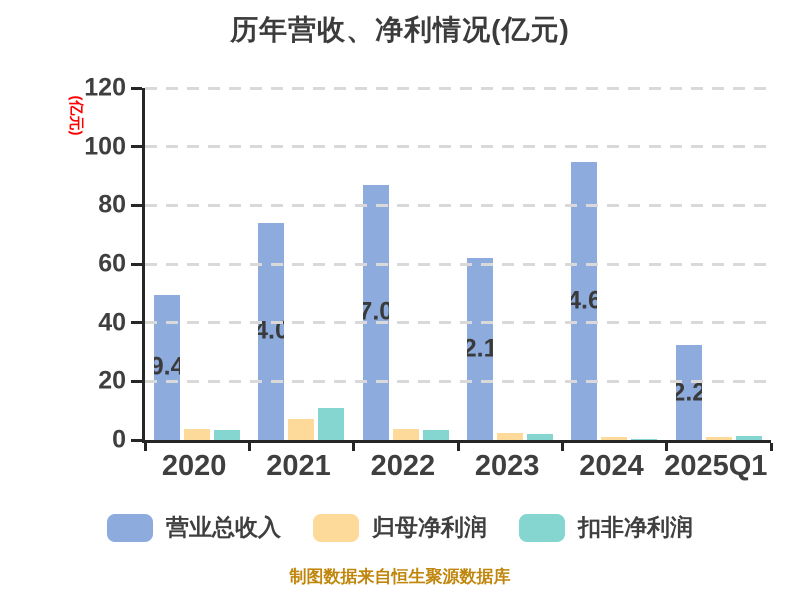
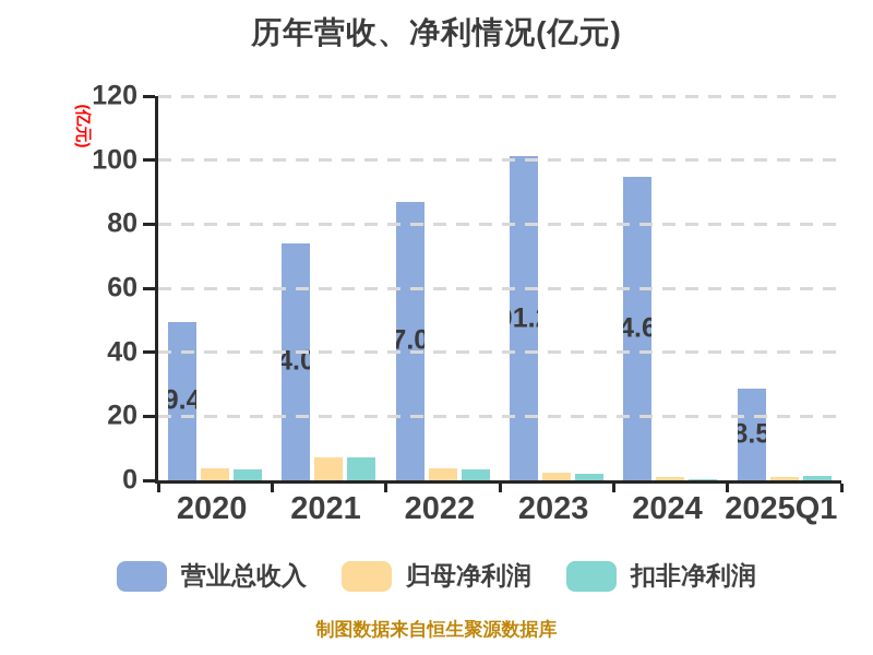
扣非净利润/2021: 11 -> 7
营业总收入/2023: 62.12 -> 101.24
营业总收入/2025Q1: 32.29 -> 28.51
